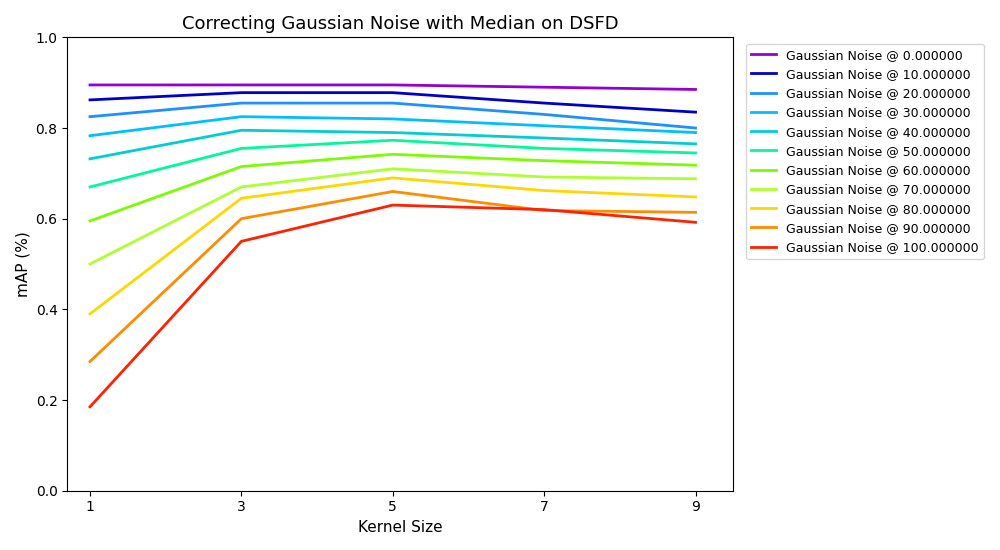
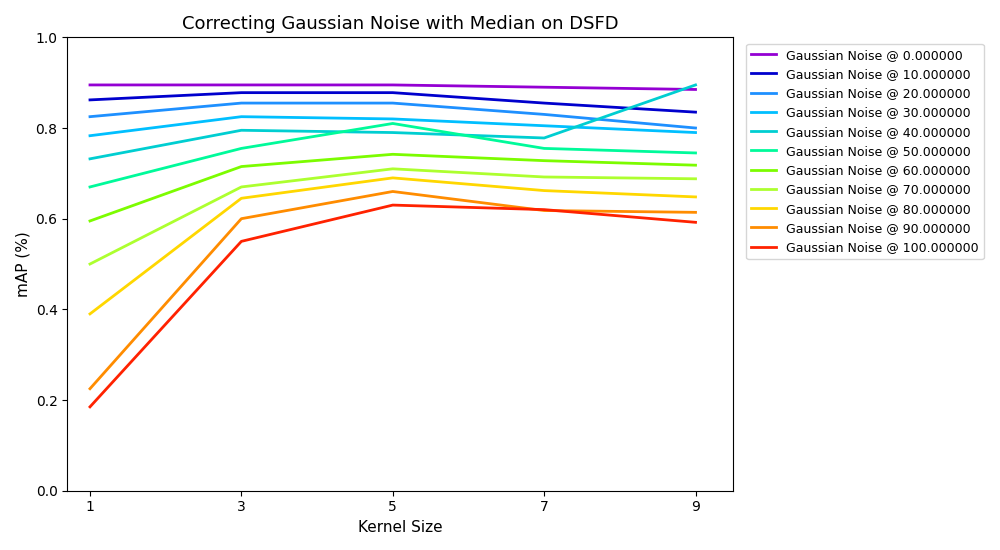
Gaussian Noise @ 90.000000/1: 0.285 -> 0.225
Gaussian Noise @ 50.000000/5: 0.773 -> 0.810
Gaussian Noise @ 40.000000/9: 0.765 -> 0.895
